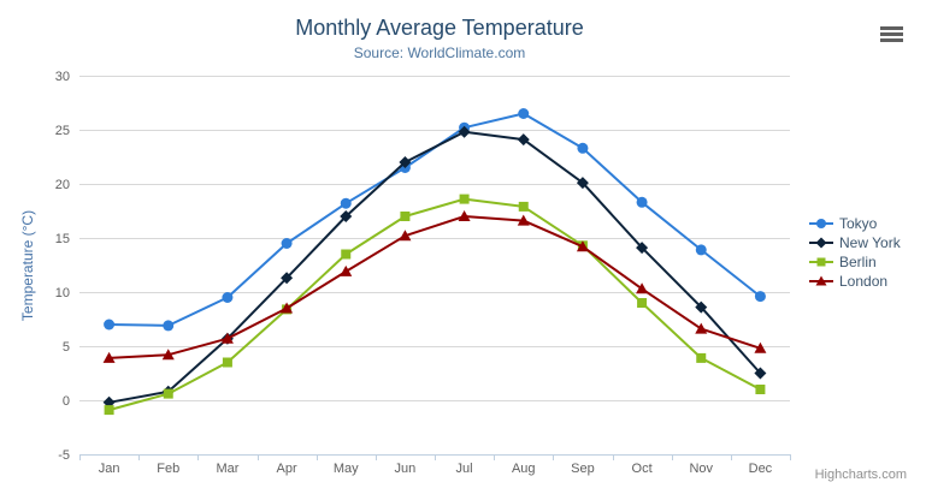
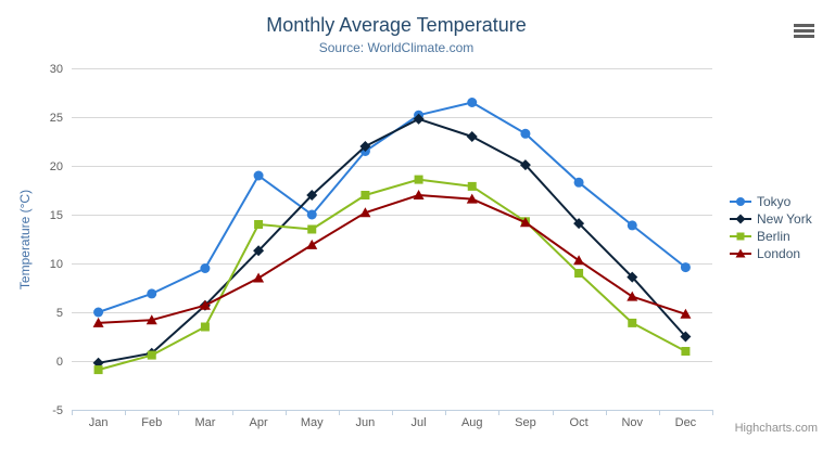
Tokyo/Jan: 7 -> 5
Tokyo/Apr: 14 -> 19
Berlin/Apr: 8 -> 14
Tokyo/May: 18 -> 15
New York/Aug: 24 -> 23
